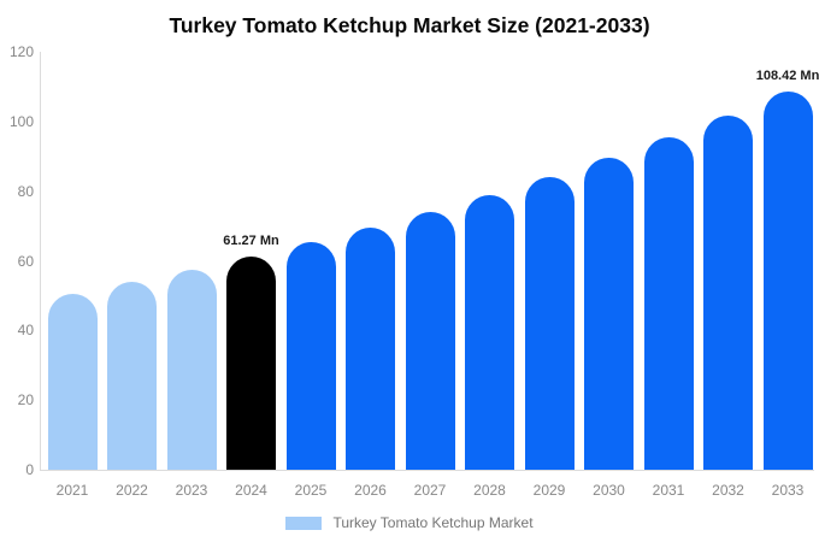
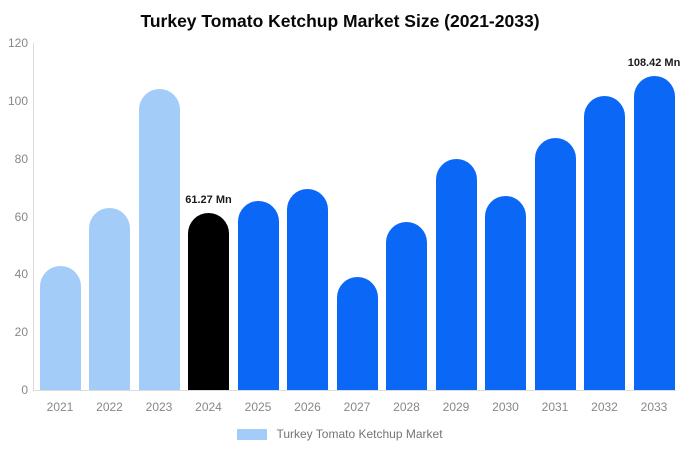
2021: 51 -> 43
2022: 54 -> 63
2023: 58 -> 104
2027: 74 -> 39
2028: 79 -> 58
2029: 84 -> 80
2030: 90 -> 67
2031: 96 -> 87
